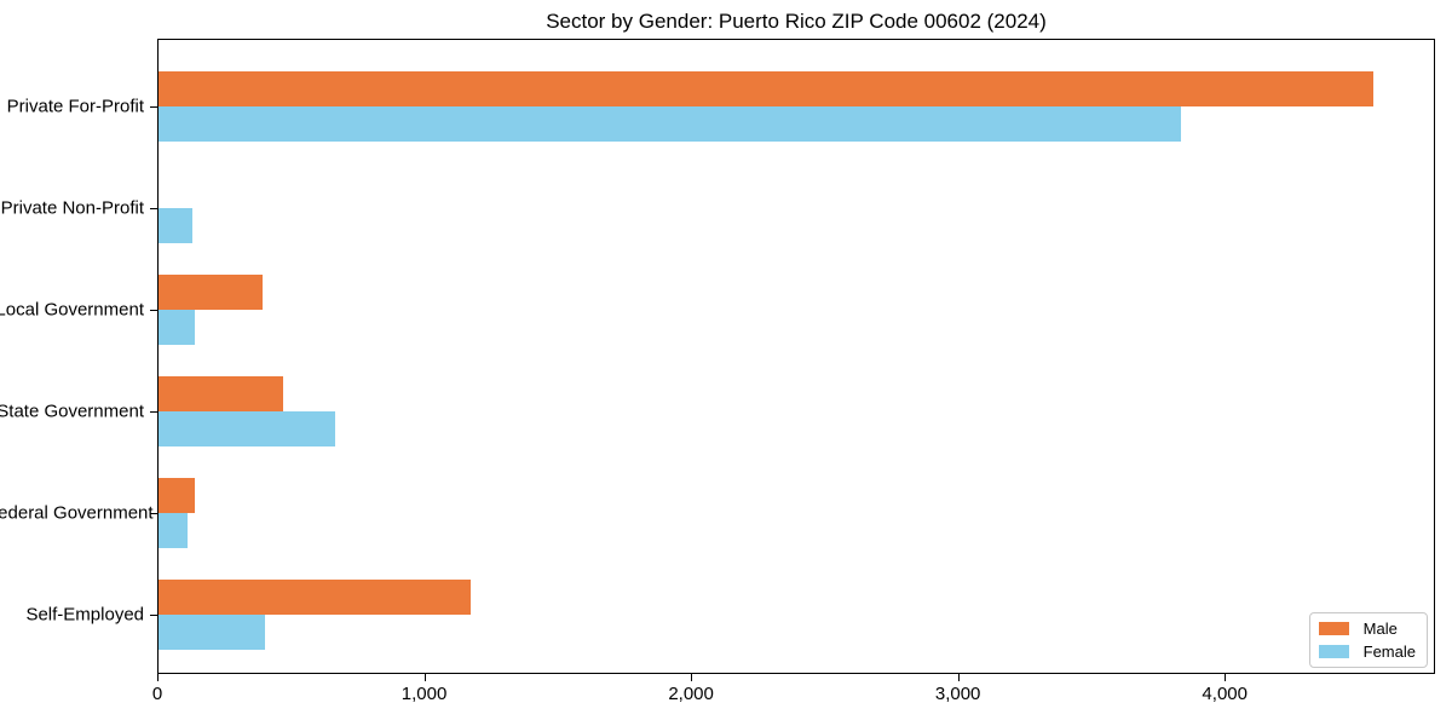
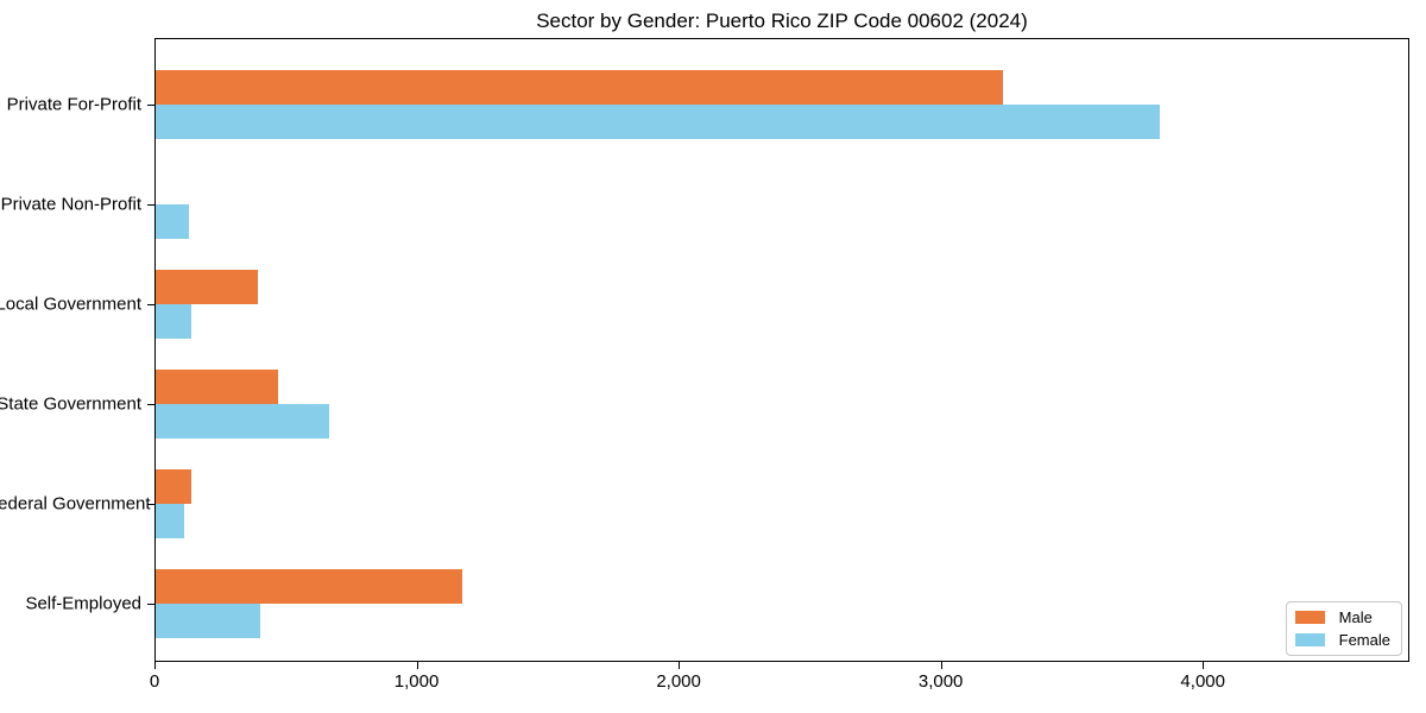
Male/Private For-Profit: 4560 -> 3240
